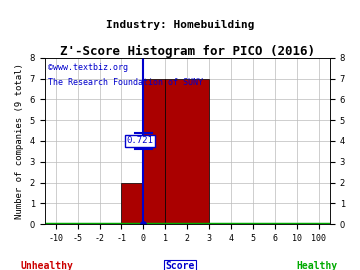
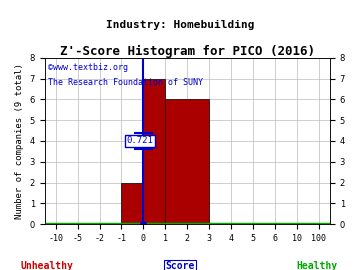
2: 7 -> 6
